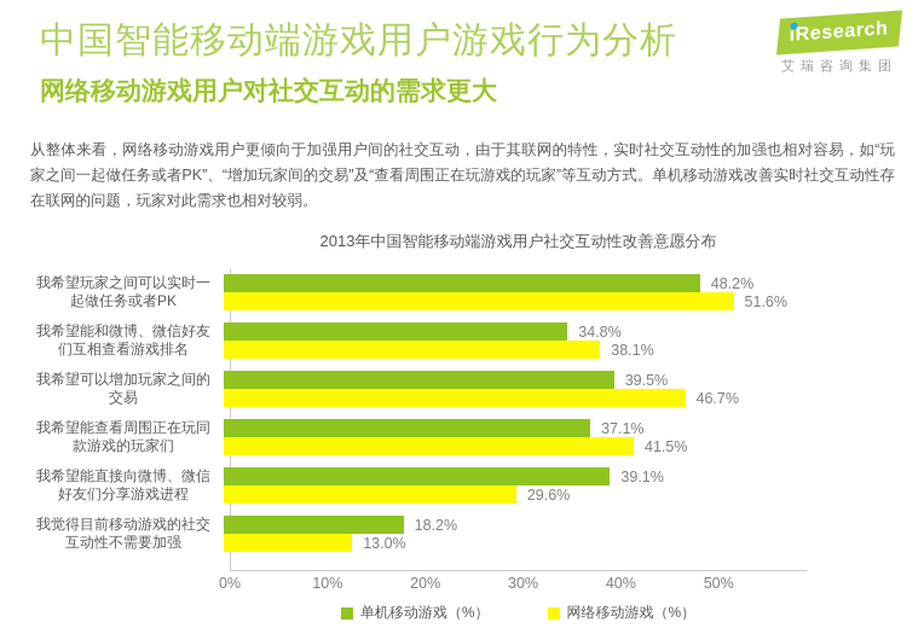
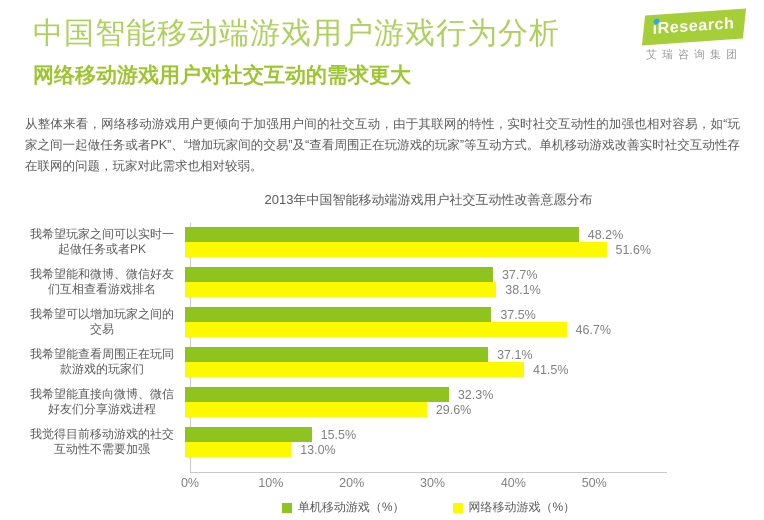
单机移动游戏（%）/我希望能和微博、微信好友们互相查看游戏排名: 34.8% -> 37.7%
单机移动游戏（%）/我希望可以增加玩家之间的交易: 39.5% -> 37.5%
单机移动游戏（%）/我希望能直接向微博、微信好友们分享游戏进程: 39.1% -> 32.3%
单机移动游戏（%）/我觉得目前移动游戏的社交互动性不需要加强: 18.2% -> 15.5%
